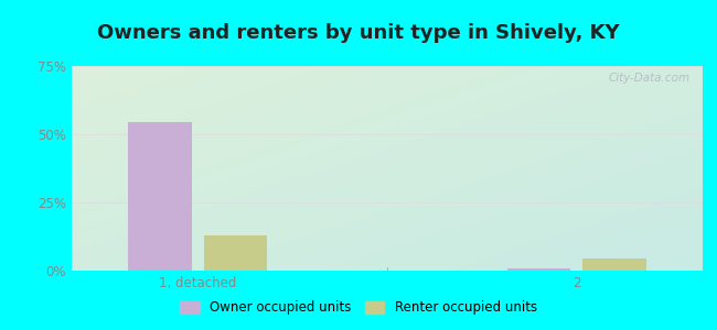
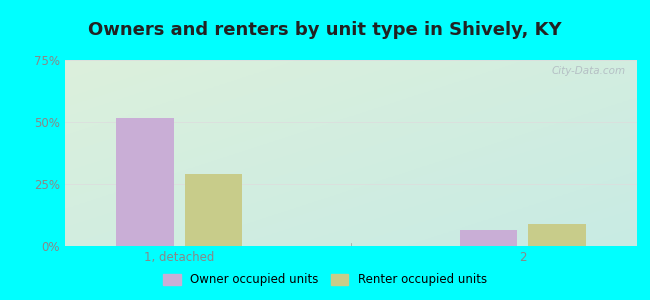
Owner occupied units/1, detached: 54.5% -> 51.5%
Renter occupied units/1, detached: 13.0% -> 29.0%
Owner occupied units/2: 0.8% -> 6.5%
Renter occupied units/2: 4.5% -> 9.0%
